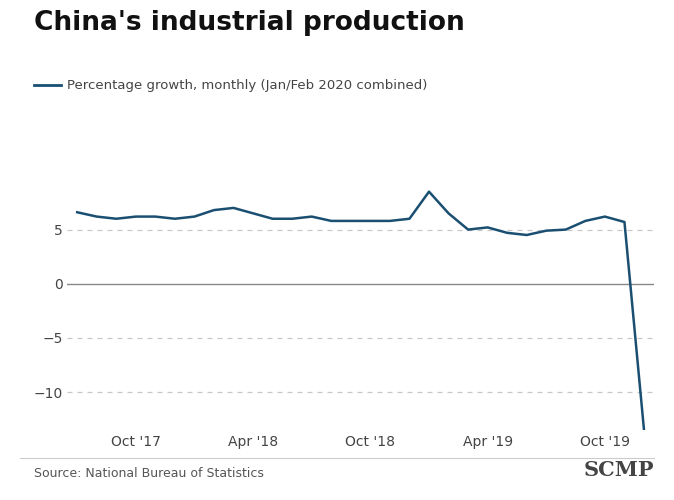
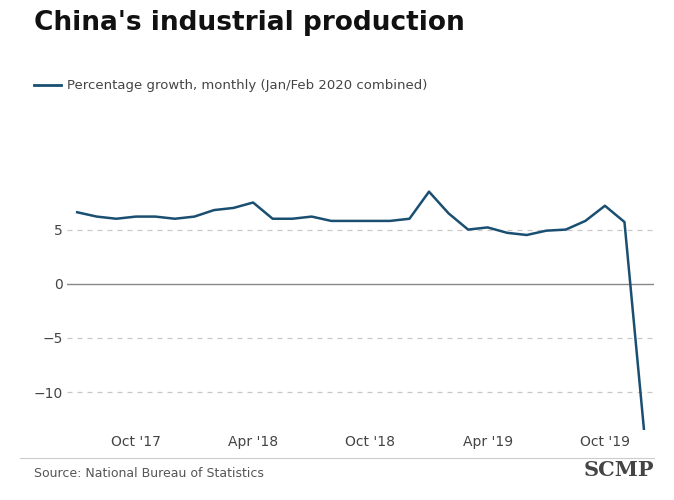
Apr '18: 6.5 -> 7.5
Oct '19: 6.2 -> 7.2
